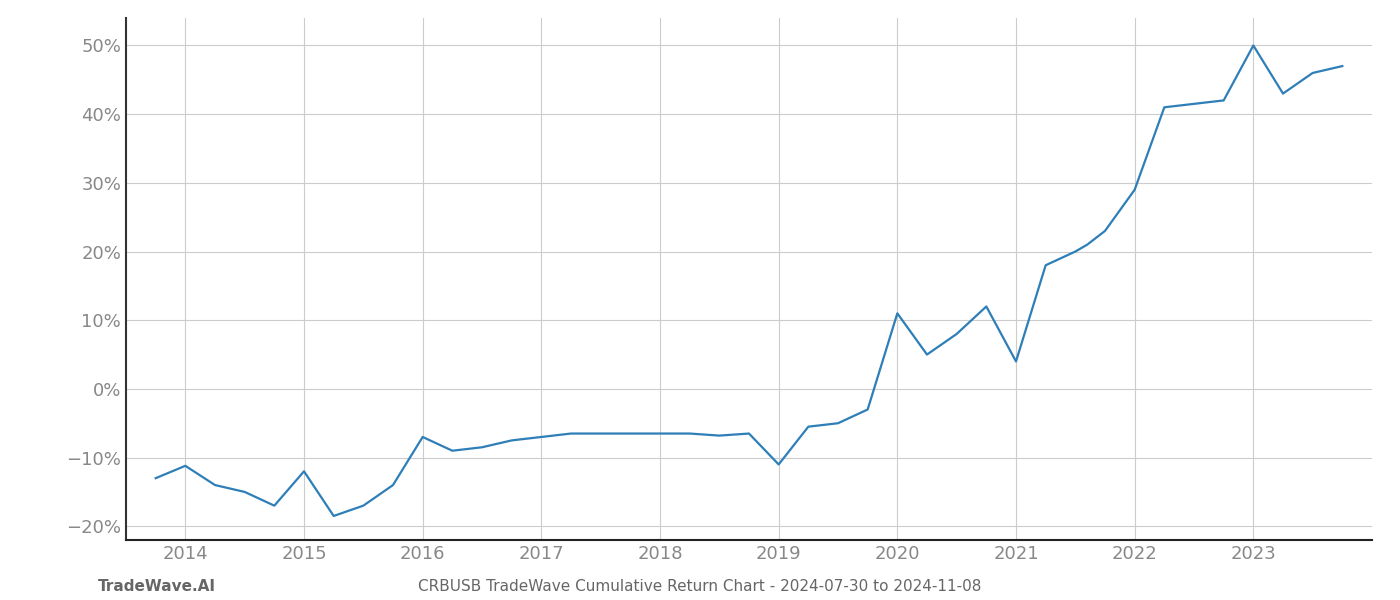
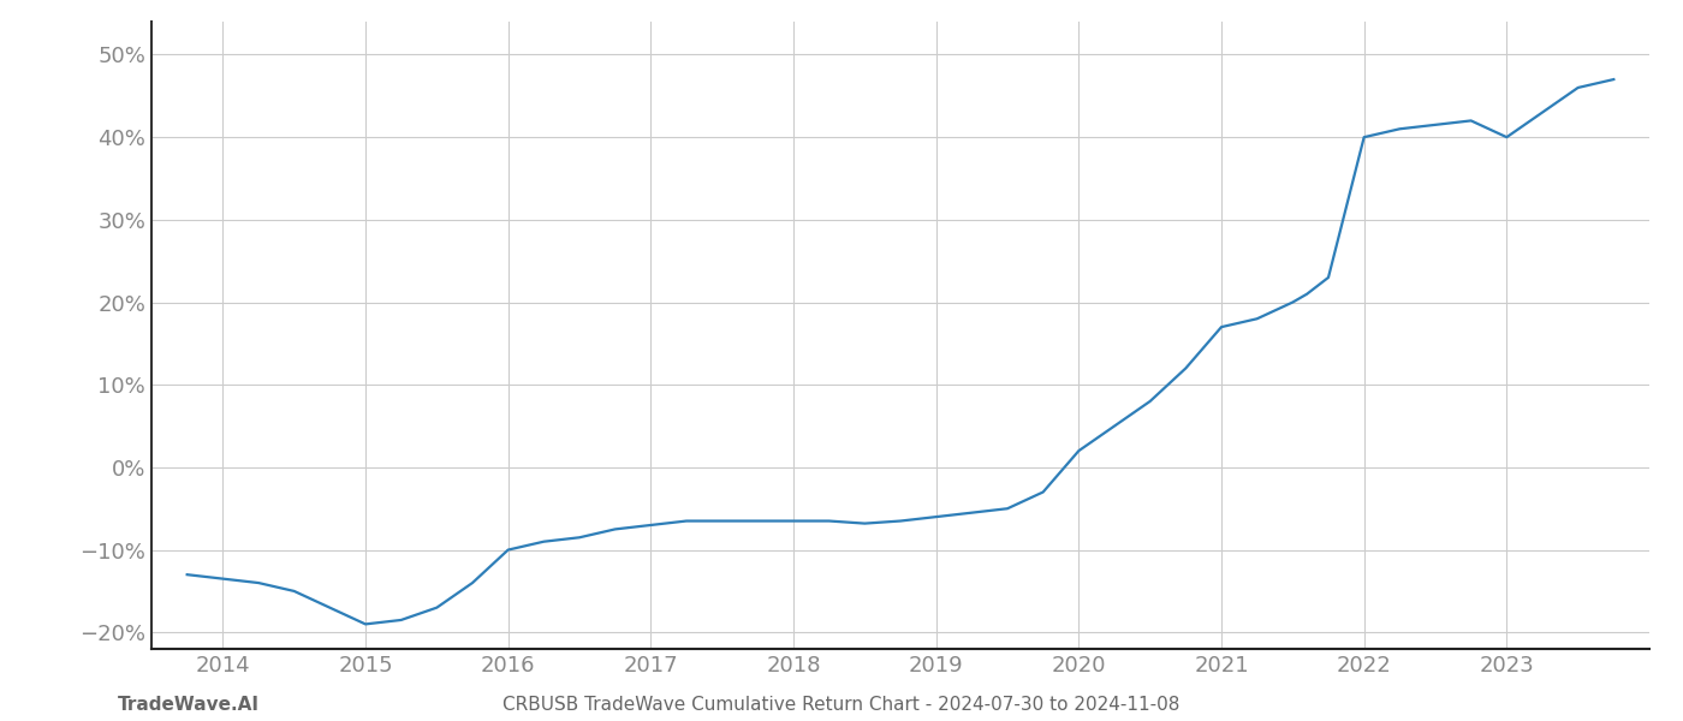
2014: -11.2% -> -13.5%
2015: -12.0% -> -19.0%
2016: -7.0% -> -10.0%
2019: -11.0% -> -6.0%
2020: 11.0% -> 2.0%
2021: 4.0% -> 17.0%
2022: 29.0% -> 40.0%
2023: 50.0% -> 40.0%
